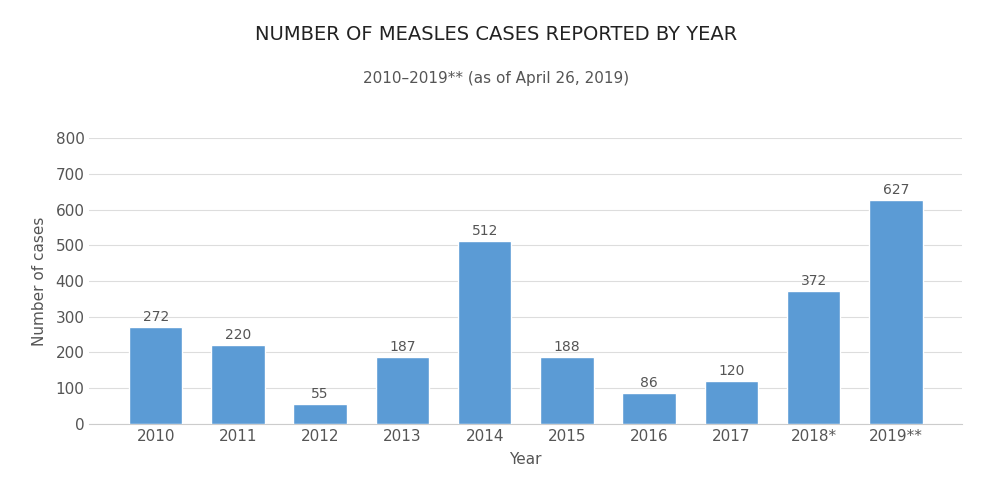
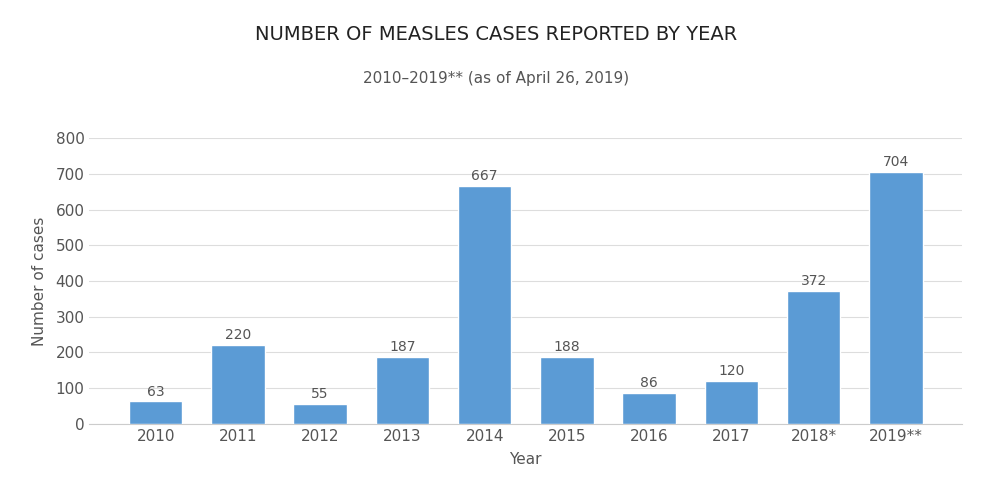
2010: 272 -> 63
2014: 512 -> 667
2019**: 627 -> 704
